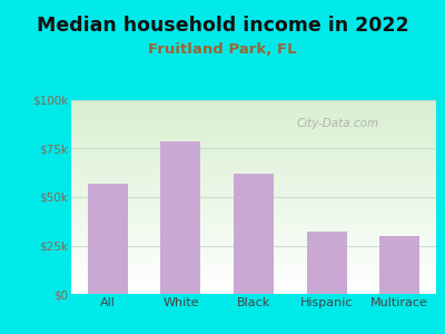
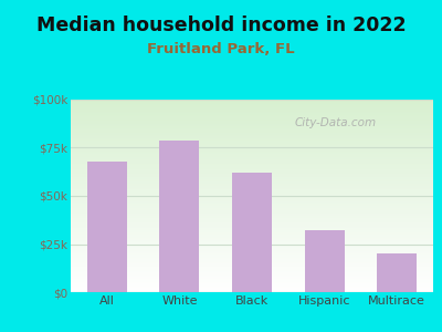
All: $57k -> $68k
Multirace: $30k -> $20k
